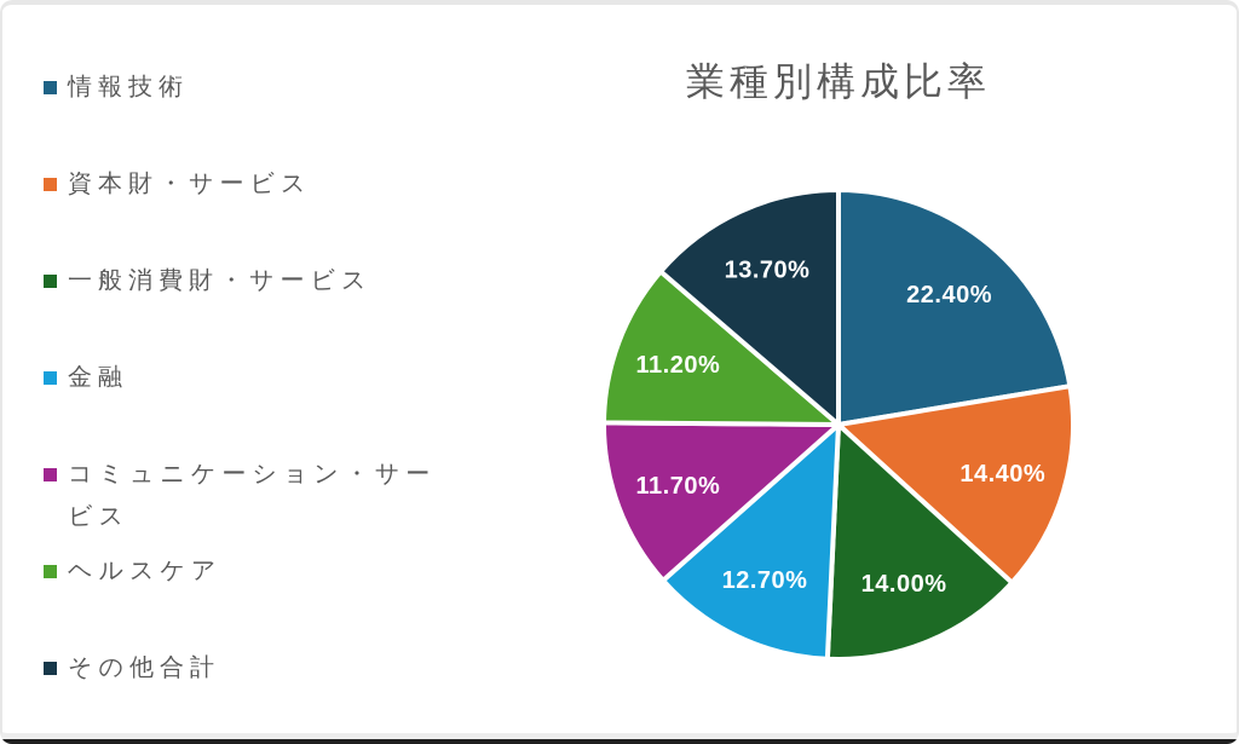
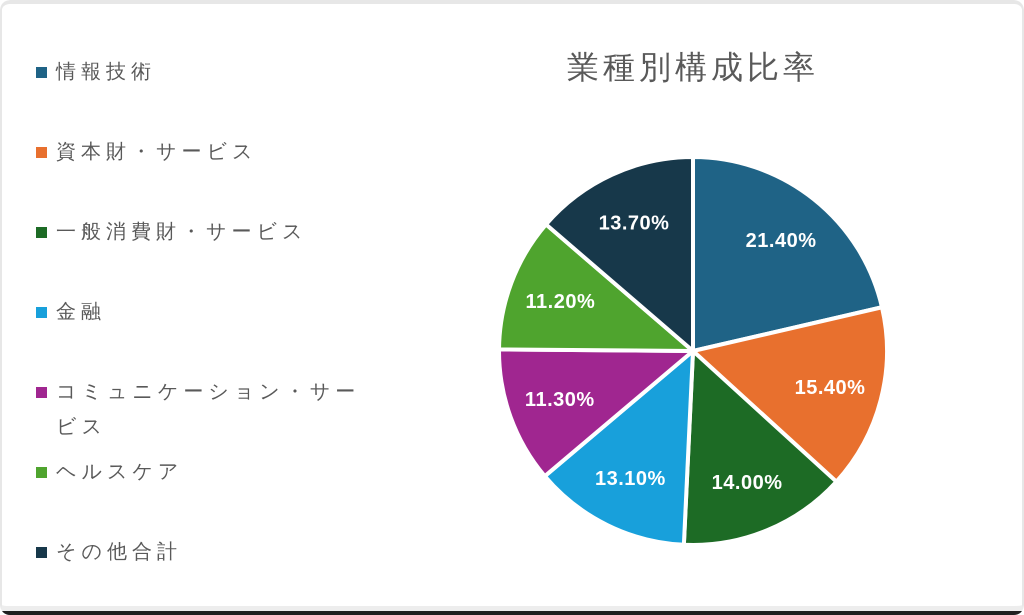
情報技術: 22.40% -> 21.40%
資本財・サービス: 14.40% -> 15.40%
金融: 12.70% -> 13.10%
コミュニケーション・サービス: 11.70% -> 11.30%
